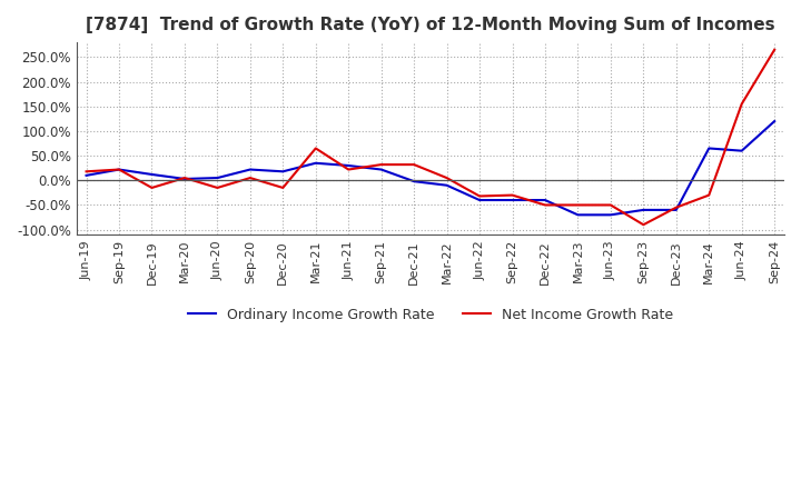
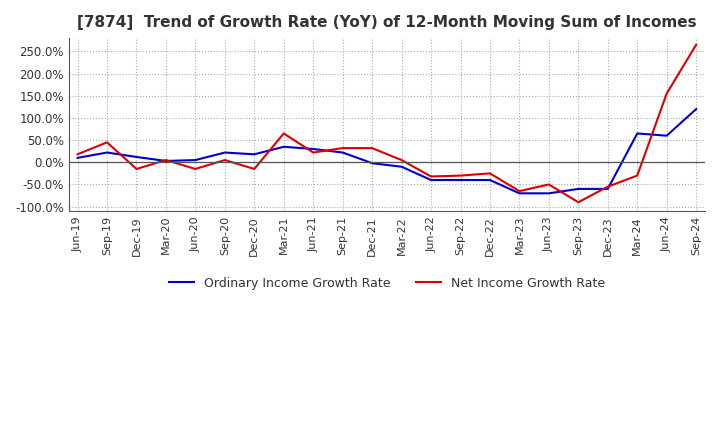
Net Income Growth Rate/Sep-19: 22% -> 45%
Net Income Growth Rate/Dec-22: -50% -> -25%
Net Income Growth Rate/Mar-23: -50% -> -65%
